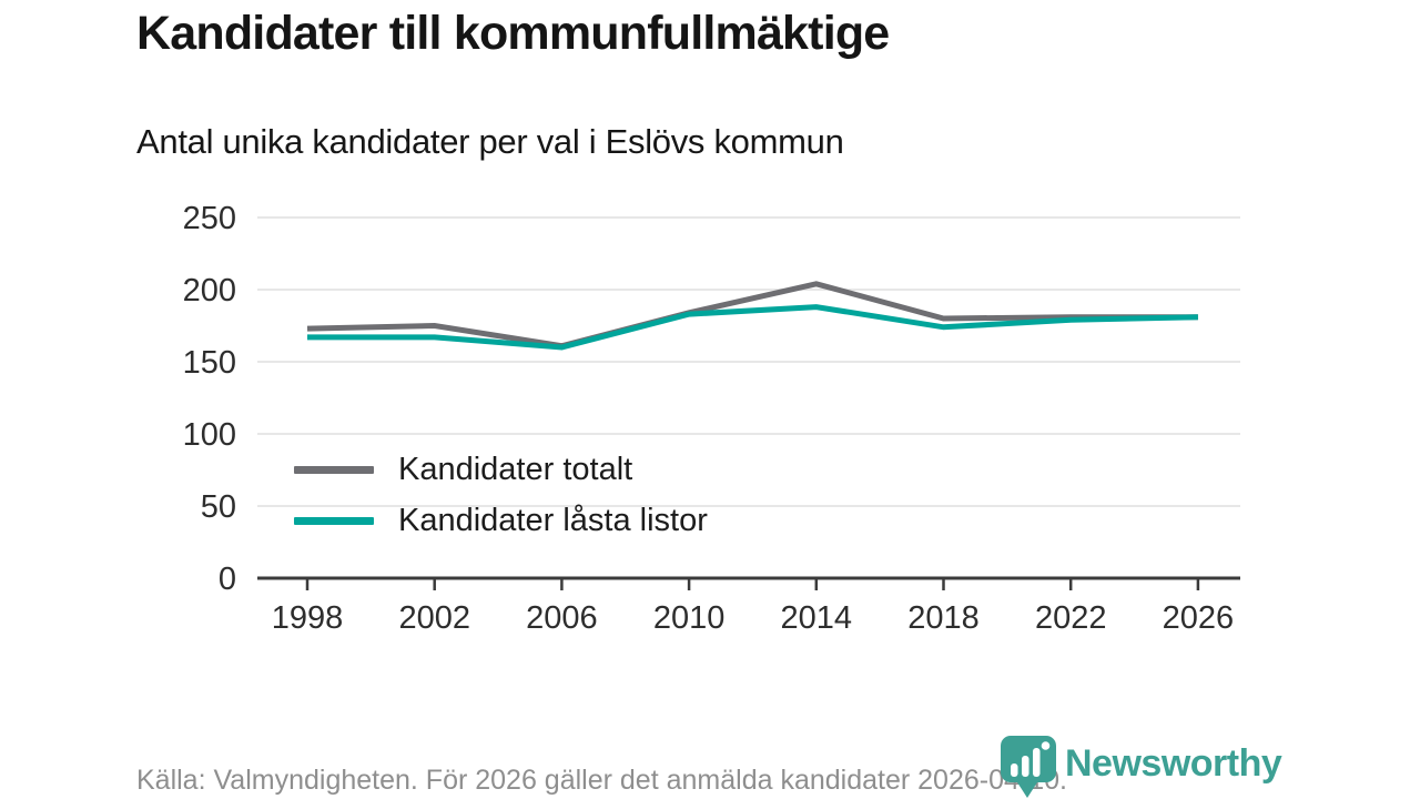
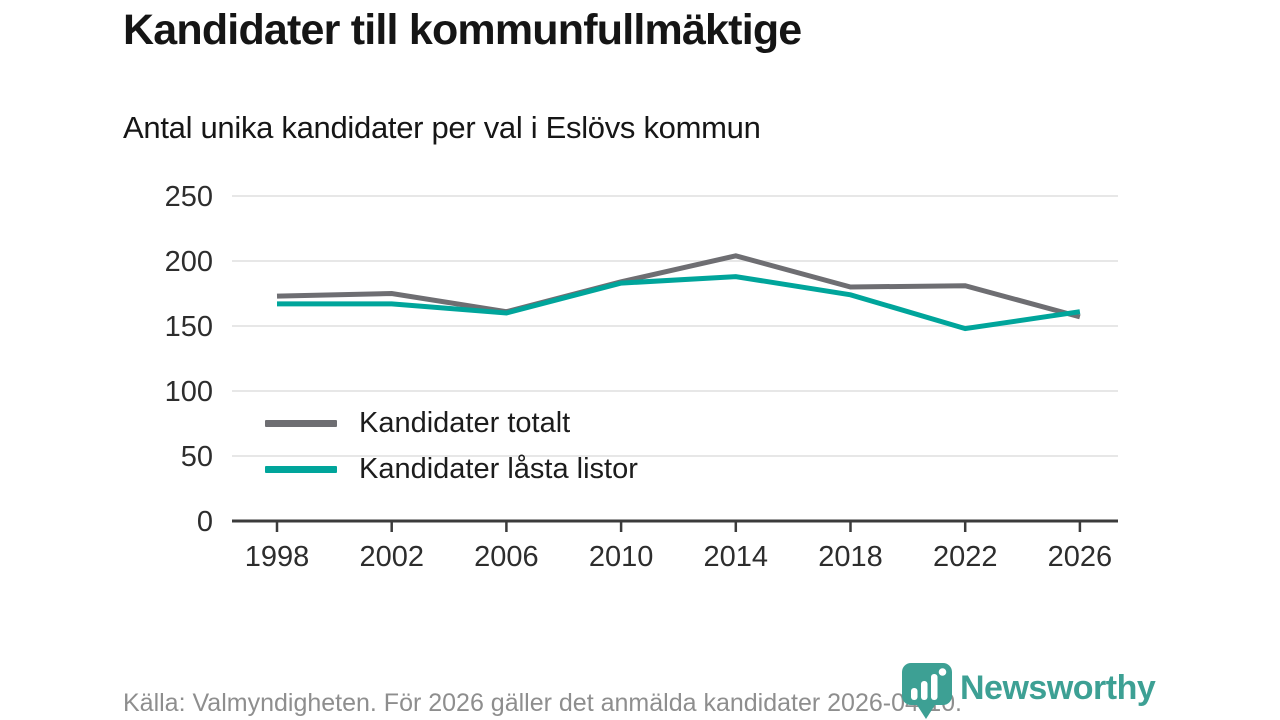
Kandidater låsta listor/2022: 179 -> 148
Kandidater totalt/2026: 181 -> 157
Kandidater låsta listor/2026: 181 -> 161
